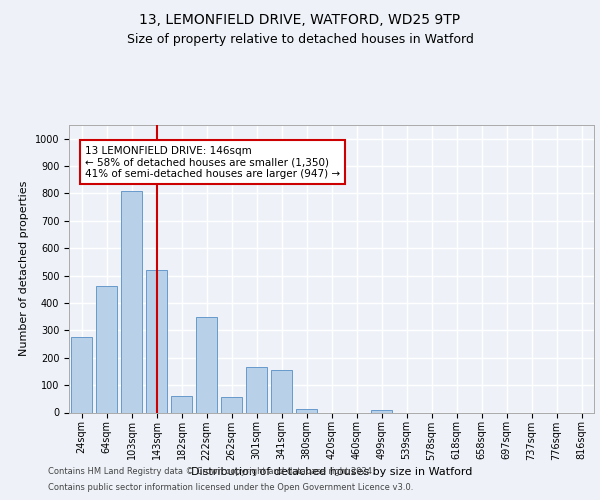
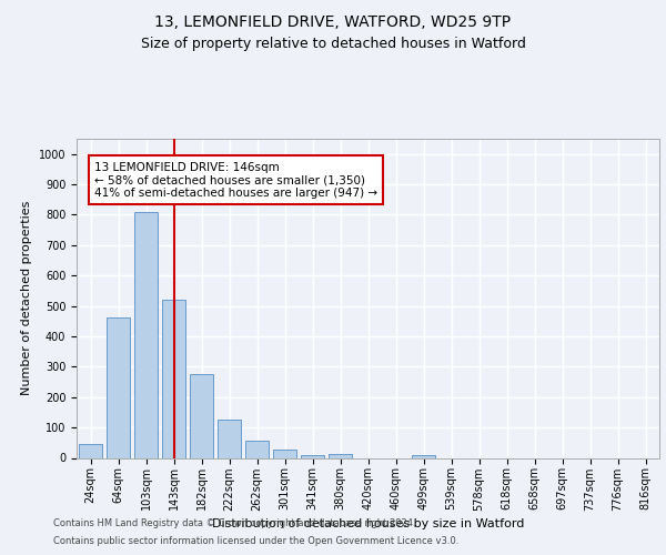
24sqm: 275 -> 46
182sqm: 60 -> 275
222sqm: 350 -> 125
301sqm: 165 -> 26
341sqm: 155 -> 10
